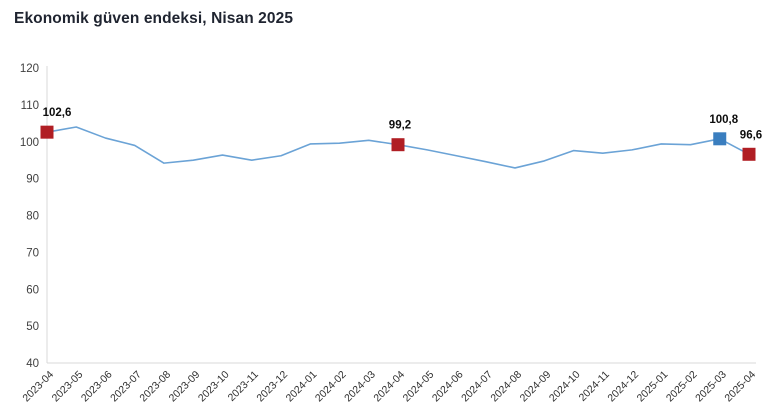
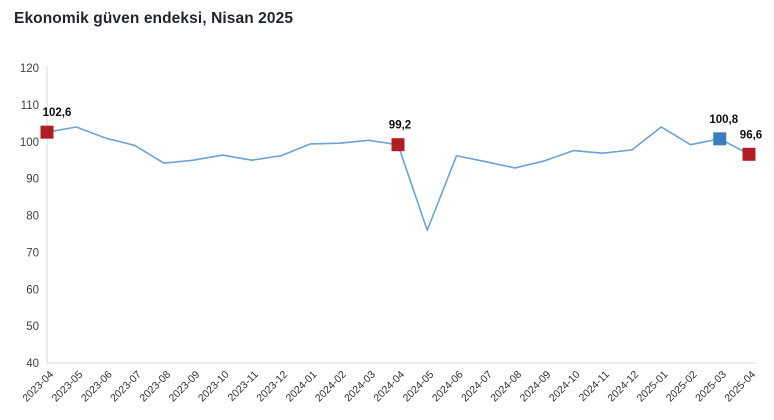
2024-05: 98 -> 76
2025-01: 99 -> 104
